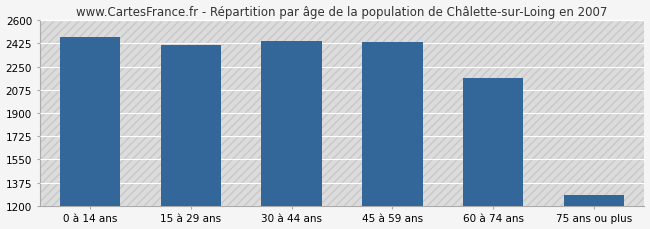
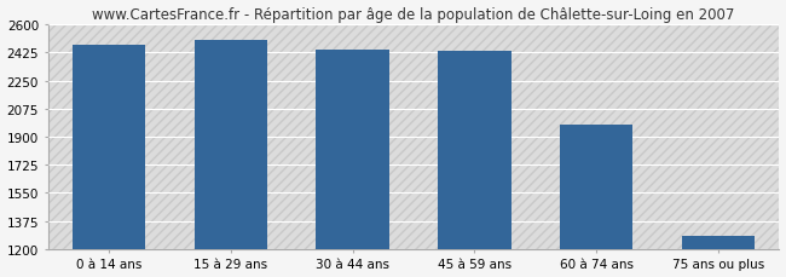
15 à 29 ans: 2410 -> 2500
60 à 74 ans: 2160 -> 1980
